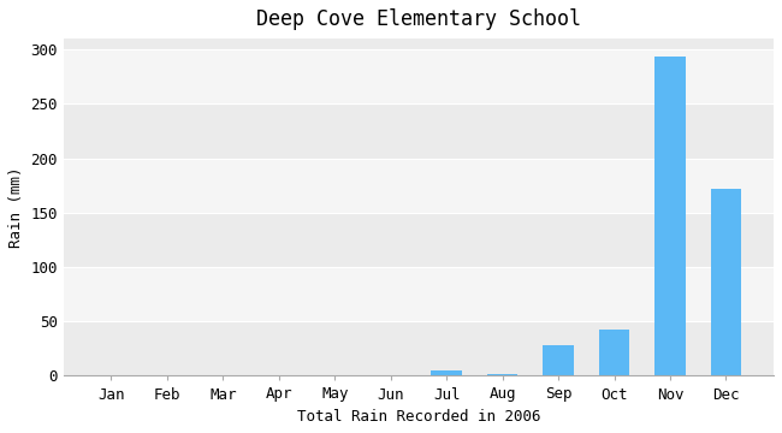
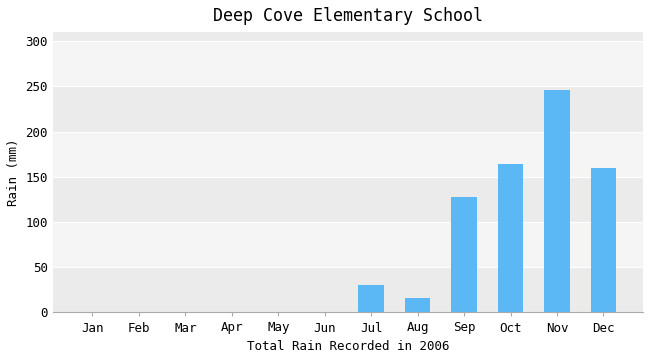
Jul: 5 -> 30
Aug: 2 -> 16
Sep: 28 -> 128
Oct: 42 -> 164
Nov: 293 -> 246
Dec: 172 -> 160
